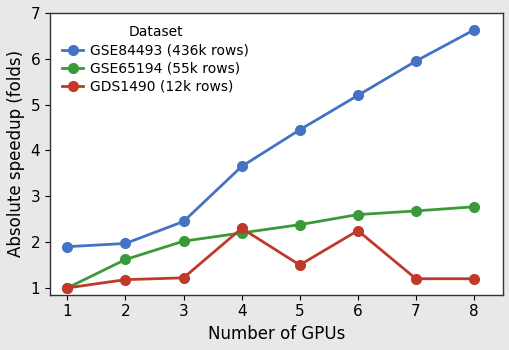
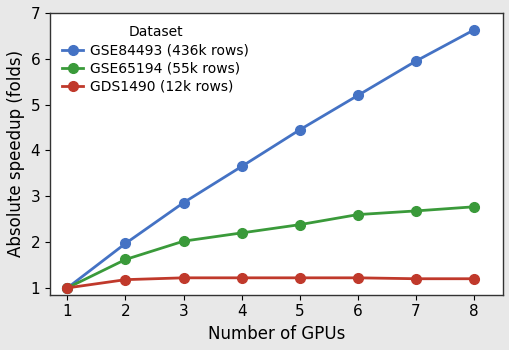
GSE84493 (436k rows)/1: 1.90 -> 1.00
GSE84493 (436k rows)/3: 2.45 -> 2.86
GDS1490 (12k rows)/4: 2.30 -> 1.22
GDS1490 (12k rows)/5: 1.50 -> 1.22
GDS1490 (12k rows)/6: 2.25 -> 1.22
